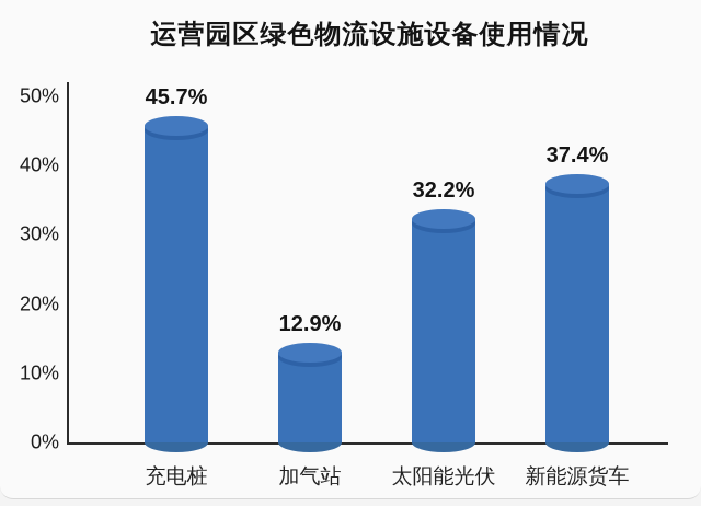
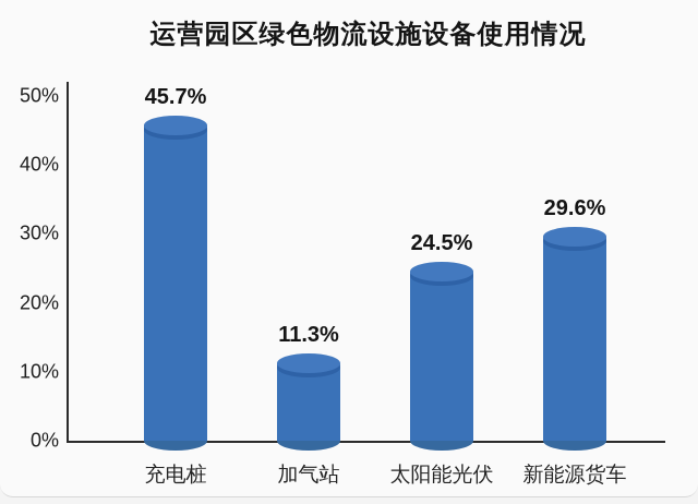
加气站: 12.9% -> 11.3%
太阳能光伏: 32.2% -> 24.5%
新能源货车: 37.4% -> 29.6%
